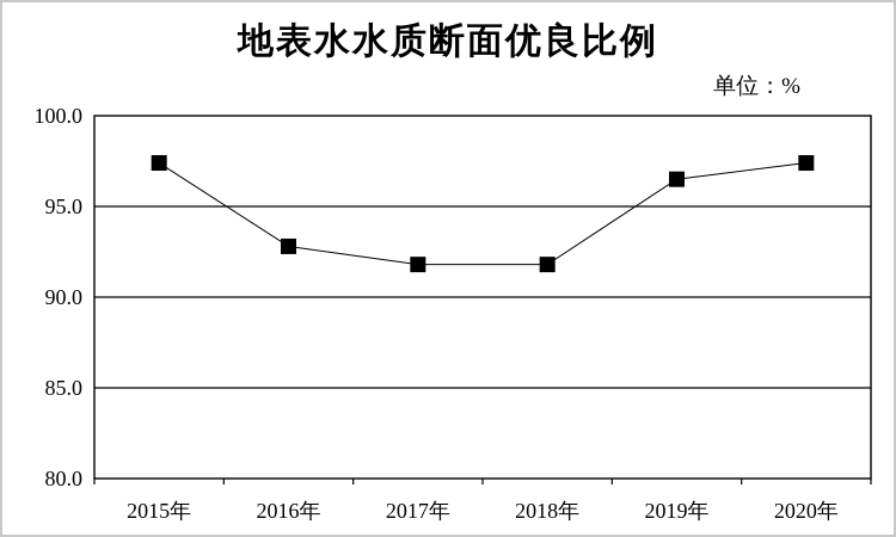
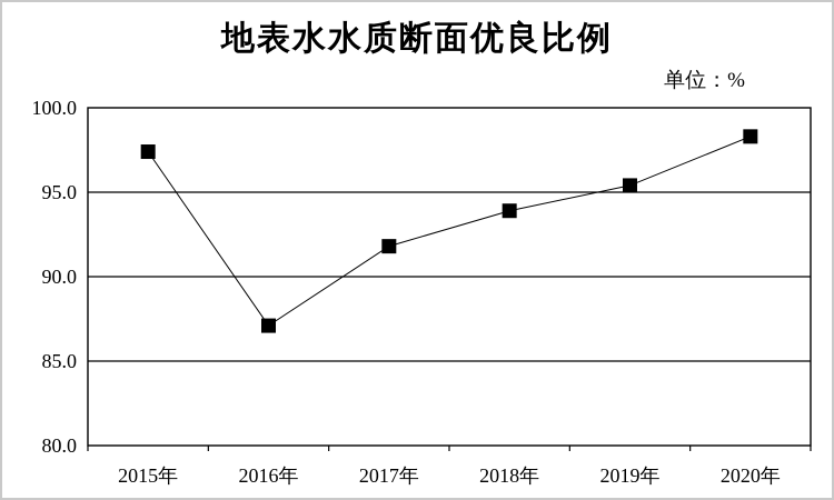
2016年: 92.8 -> 87.1
2018年: 91.8 -> 93.9
2019年: 96.5 -> 95.4
2020年: 97.4 -> 98.3
